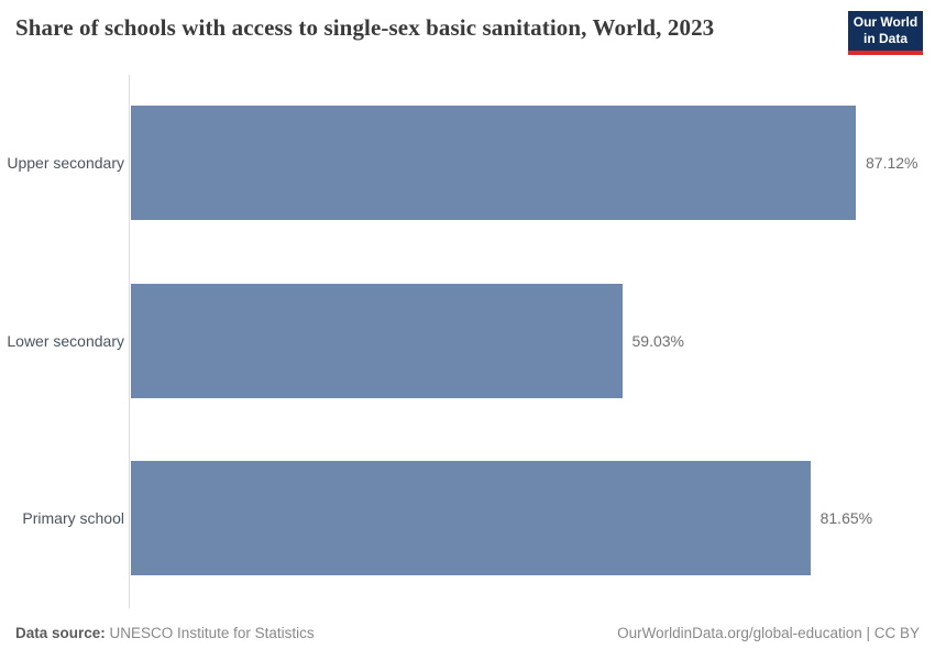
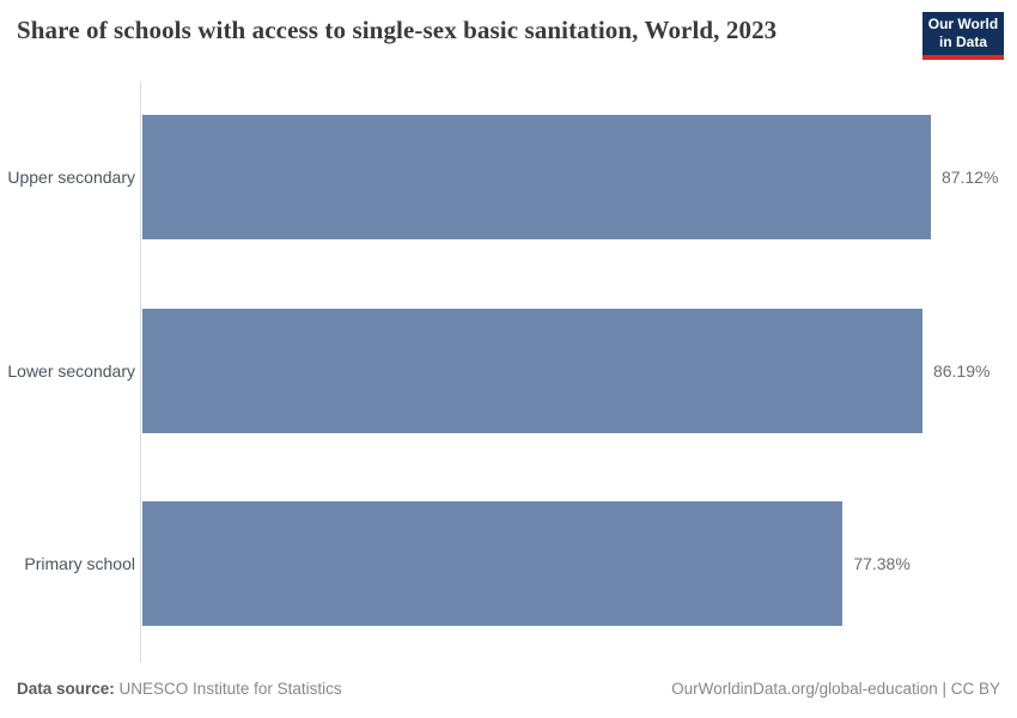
Lower secondary: 59.03% -> 86.19%
Primary school: 81.65% -> 77.38%
